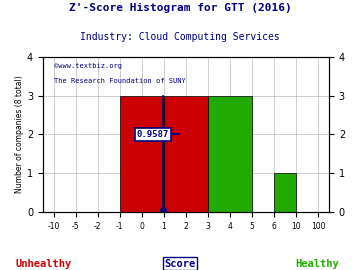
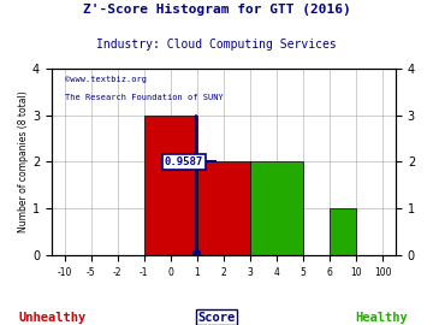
2: 3 -> 2
4: 3 -> 2
